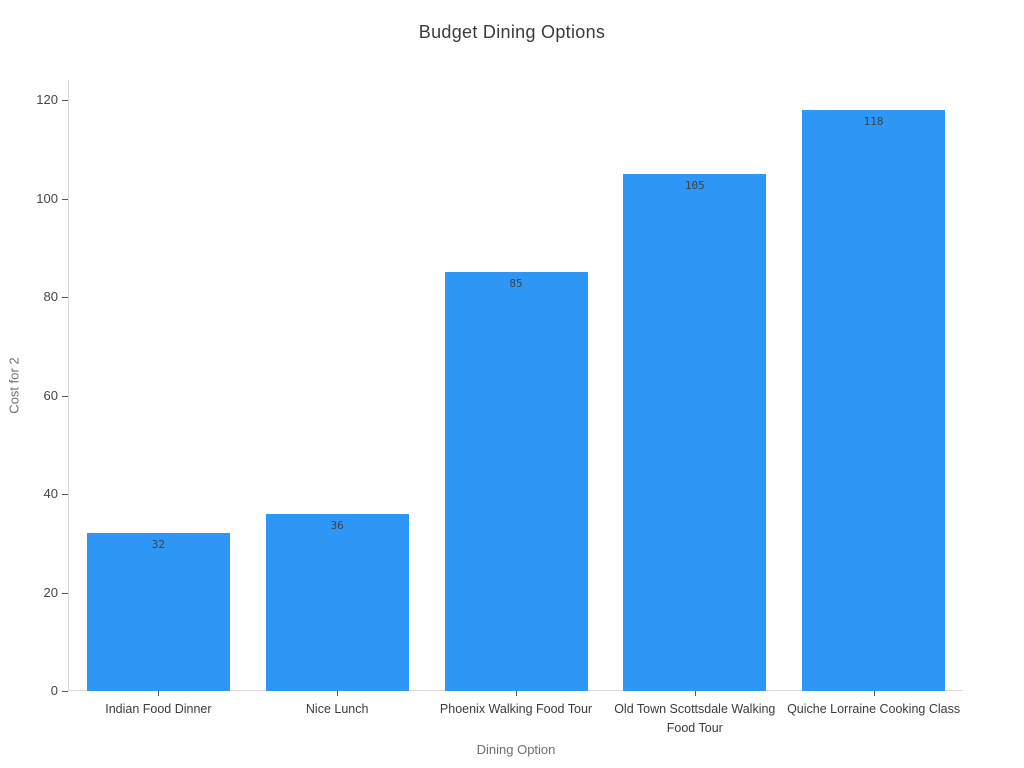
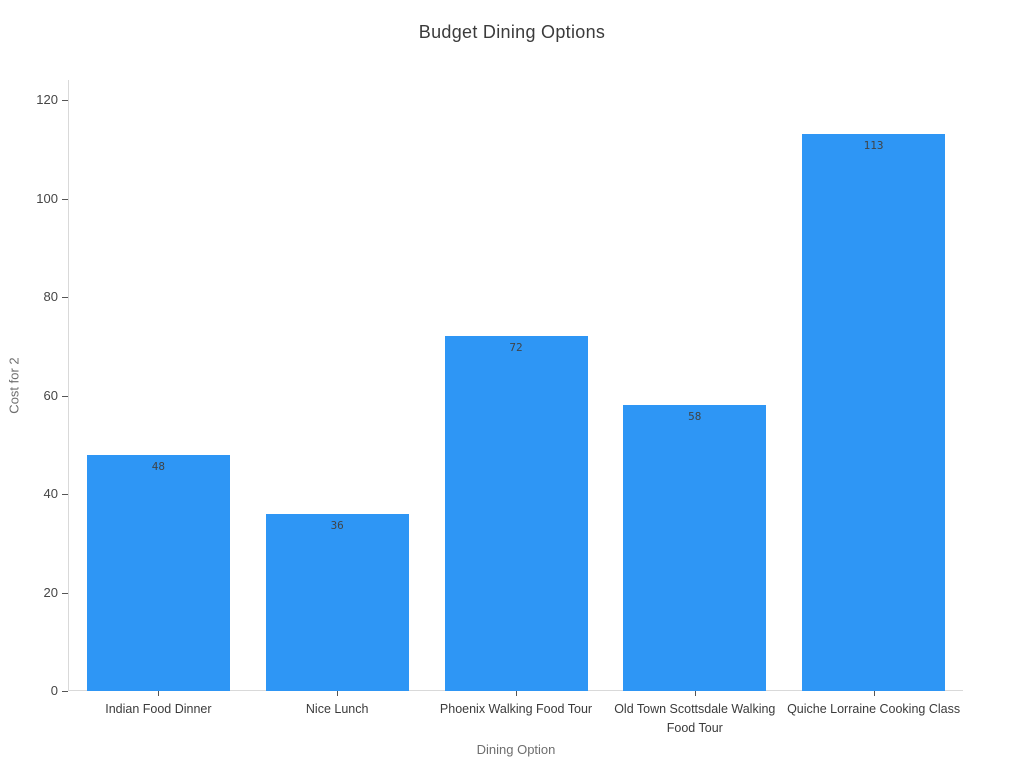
Indian Food Dinner: 32 -> 48
Phoenix Walking Food Tour: 85 -> 72
Old Town Scottsdale Walking Food Tour: 105 -> 58
Quiche Lorraine Cooking Class: 118 -> 113
